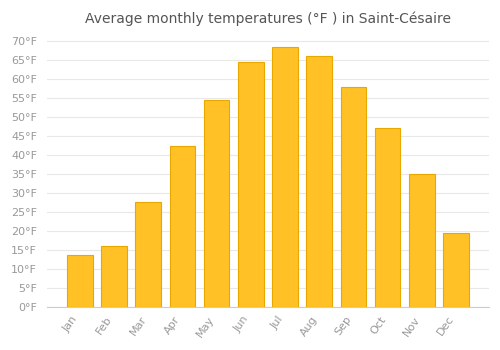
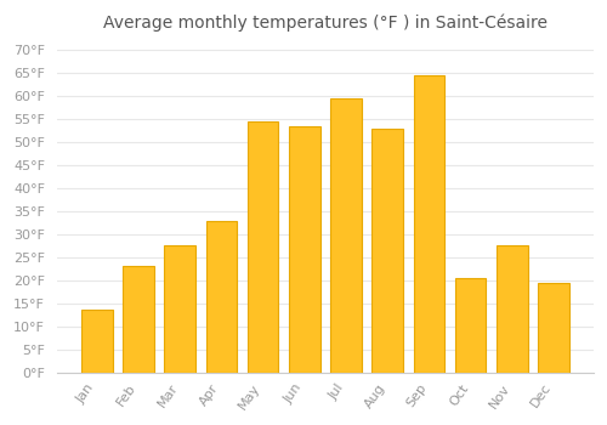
Feb: 16.0°F -> 23.0°F
Apr: 42.5°F -> 33.0°F
Jun: 64.5°F -> 53.5°F
Jul: 68.5°F -> 59.5°F
Aug: 66.0°F -> 53.0°F
Sep: 58.0°F -> 64.5°F
Oct: 47.0°F -> 20.5°F
Nov: 35.0°F -> 27.5°F
